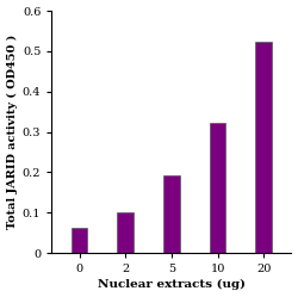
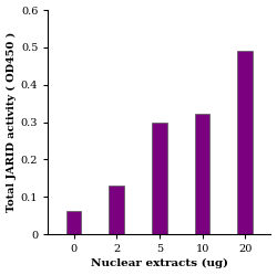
2: 0.102 -> 0.130
5: 0.192 -> 0.300
20: 0.522 -> 0.490
